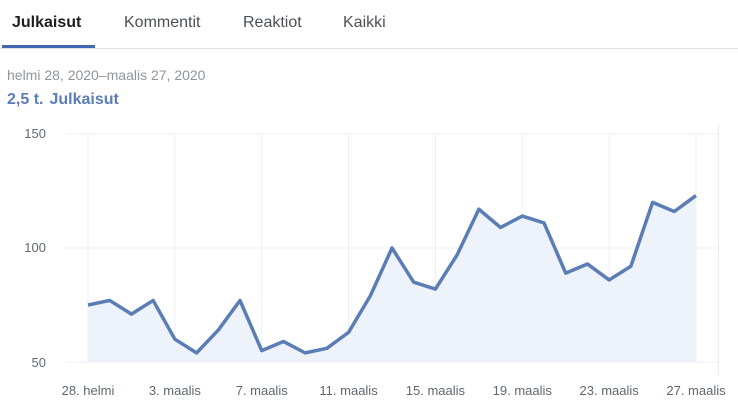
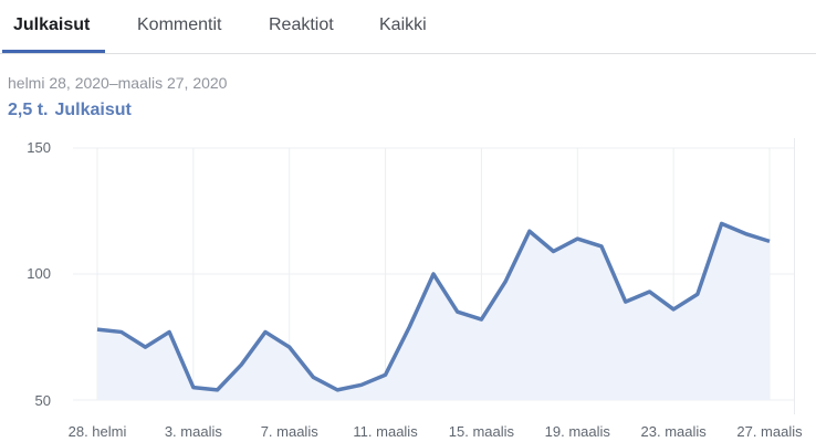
28. helmi: 75 -> 78
3. maalis: 60 -> 55
7. maalis: 55 -> 71
11. maalis: 63 -> 60
27. maalis: 123 -> 113
